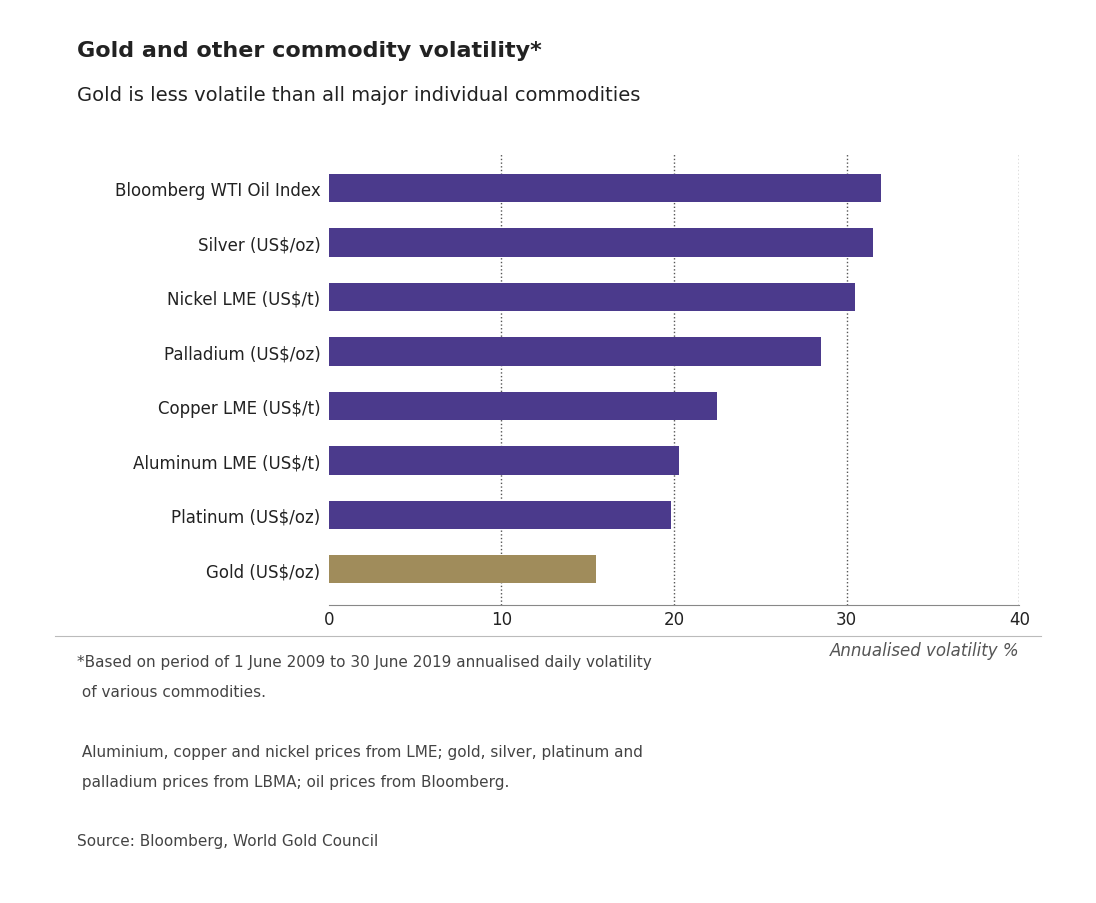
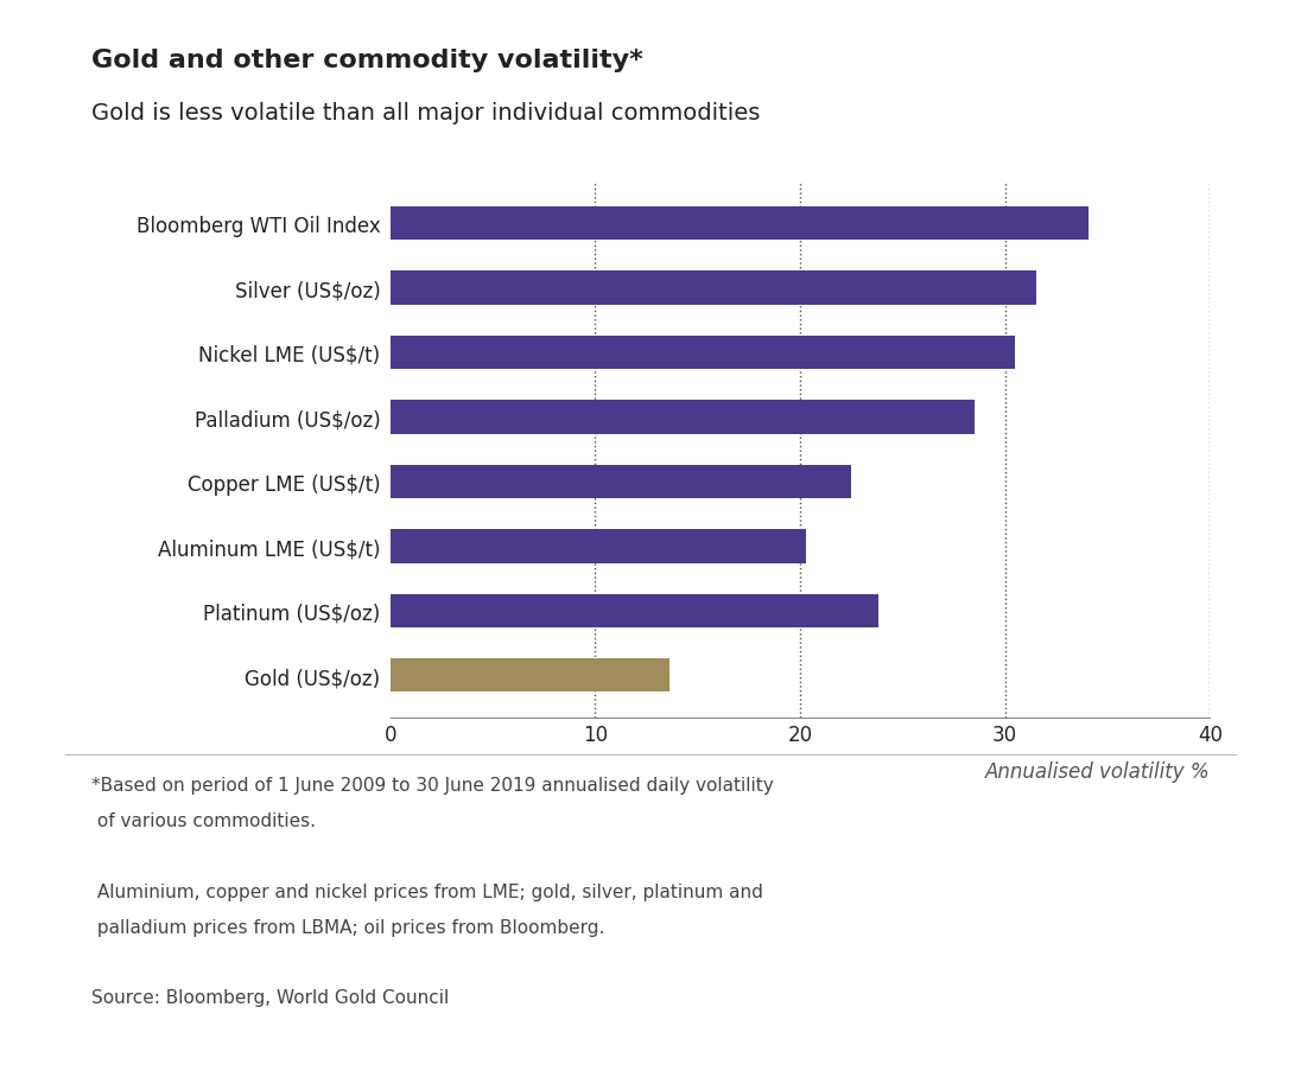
Bloomberg WTI Oil Index: 32.0 -> 34.1
Platinum (US$/oz): 19.8 -> 23.8
Gold (US$/oz): 15.5 -> 13.6
